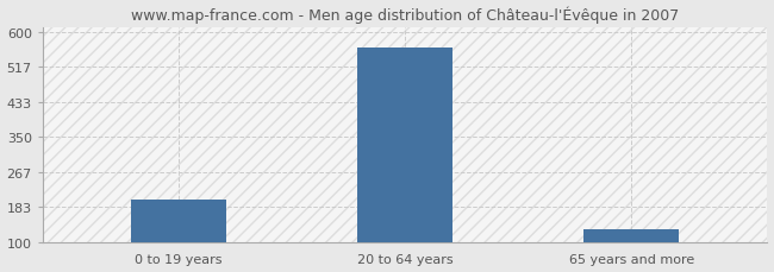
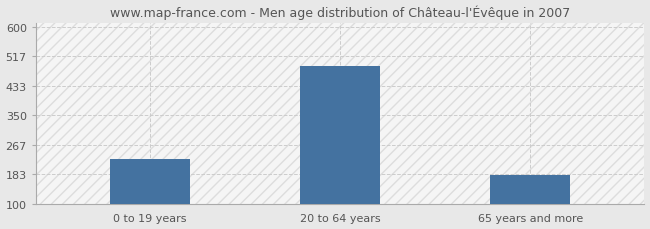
0 to 19 years: 200 -> 225
20 to 64 years: 562 -> 490
65 years and more: 130 -> 180
